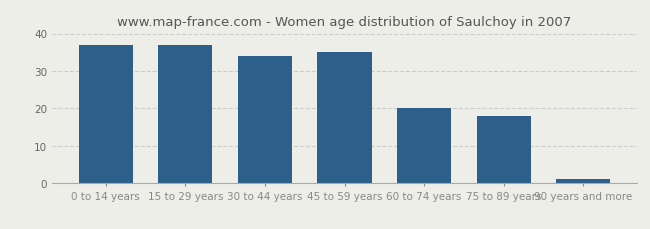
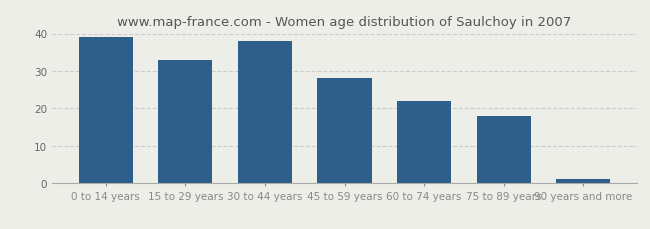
0 to 14 years: 37 -> 39
15 to 29 years: 37 -> 33
30 to 44 years: 34 -> 38
45 to 59 years: 35 -> 28
60 to 74 years: 20 -> 22
